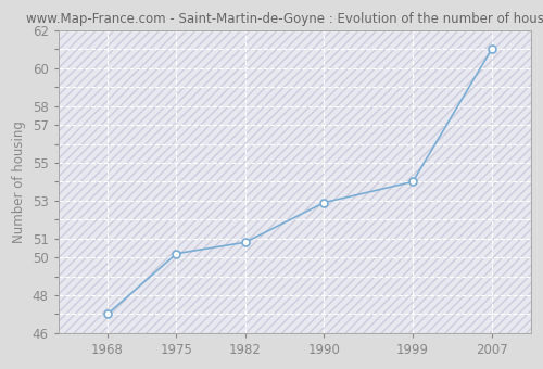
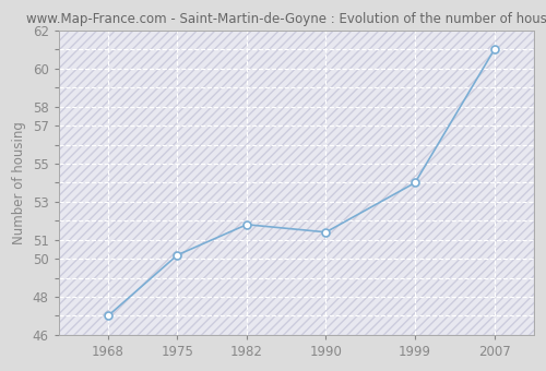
1982: 50.8 -> 51.8
1990: 52.9 -> 51.4
